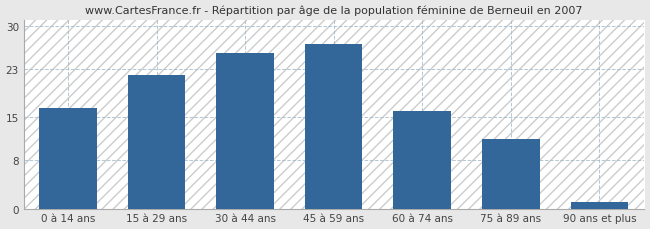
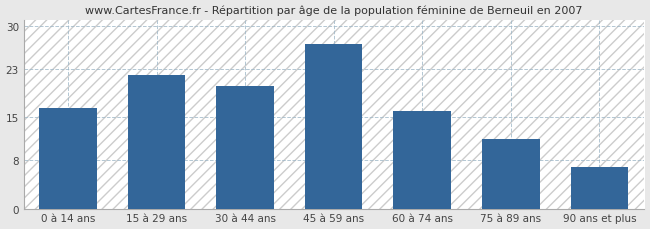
30 à 44 ans: 25.5 -> 20.2
90 ans et plus: 1.0 -> 6.8
